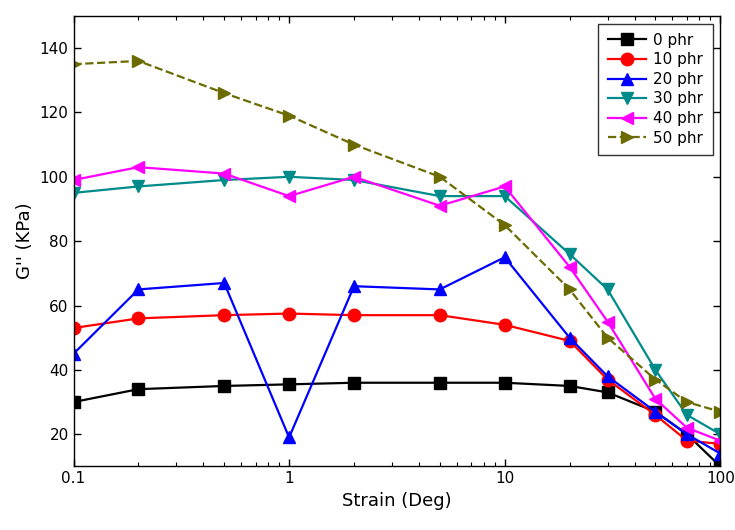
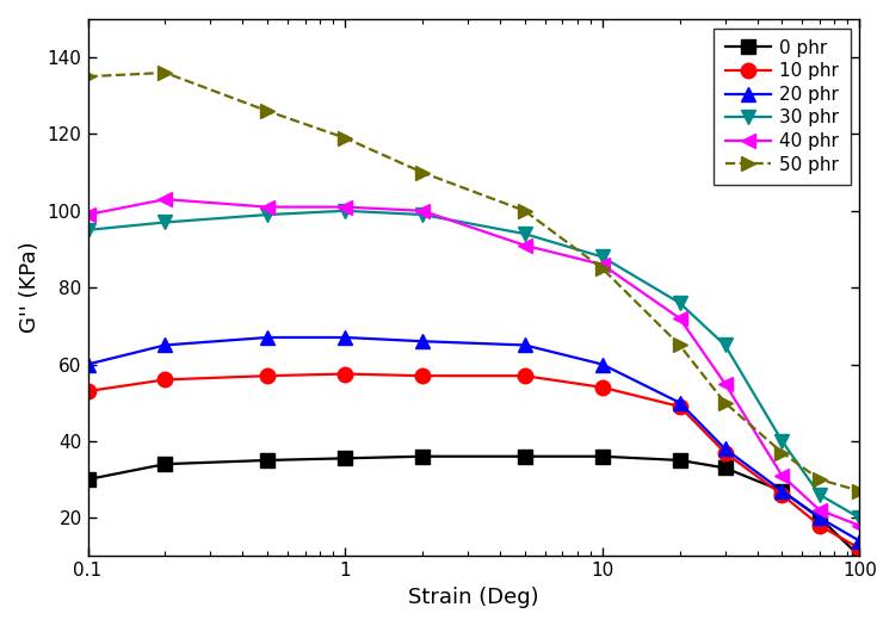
20 phr/0.1: 45 -> 60
20 phr/1: 19 -> 67
40 phr/1: 94 -> 101
20 phr/10: 75 -> 60
30 phr/10: 94 -> 88
40 phr/10: 97 -> 86
10 phr/100: 17.0 -> 12.0
